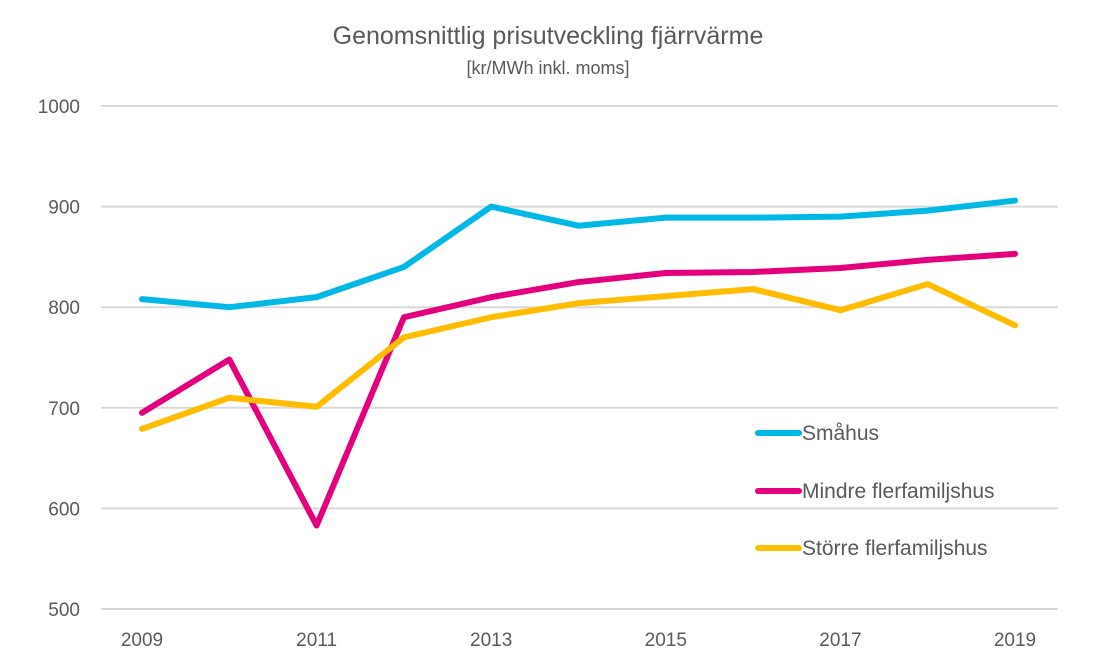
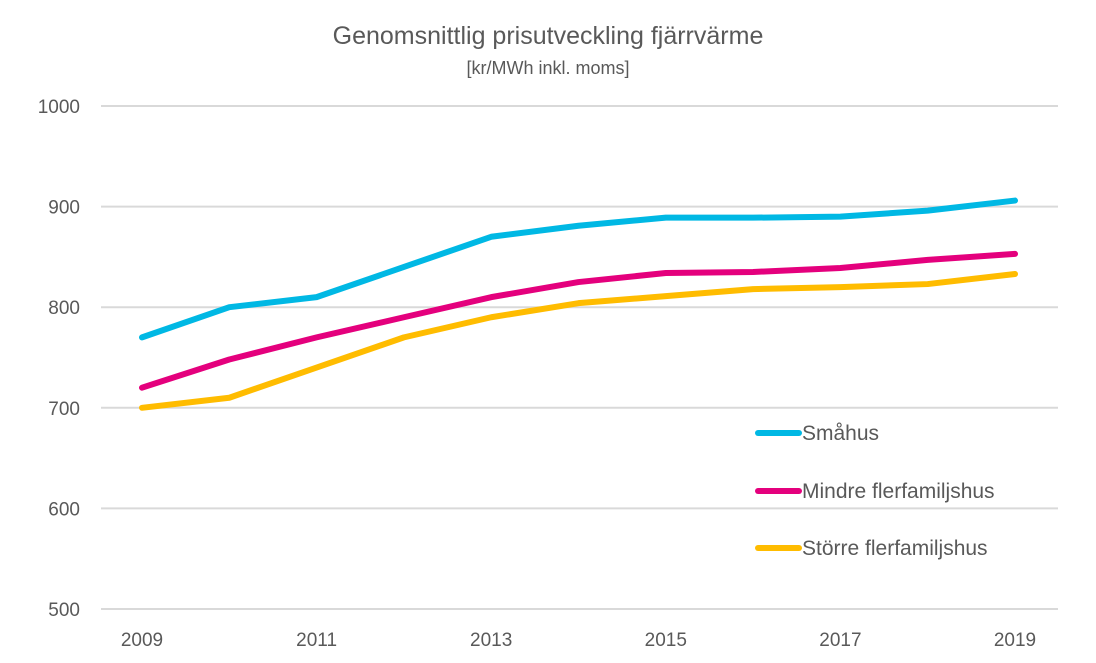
Småhus/2009: 808 -> 770
Mindre flerfamiljshus/2009: 695 -> 720
Större flerfamiljshus/2009: 679 -> 700
Mindre flerfamiljshus/2011: 583 -> 770
Större flerfamiljshus/2011: 701 -> 740
Småhus/2013: 900 -> 870
Större flerfamiljshus/2017: 797 -> 820
Större flerfamiljshus/2019: 782 -> 833
